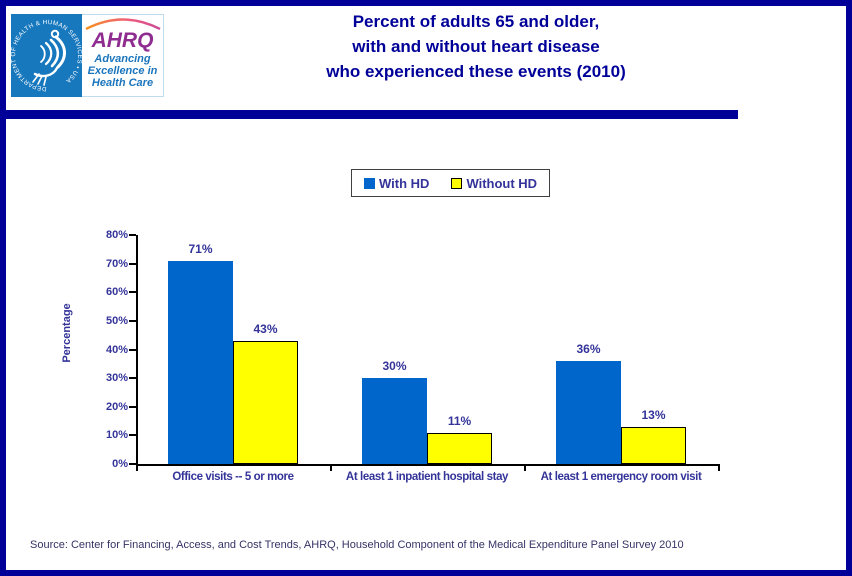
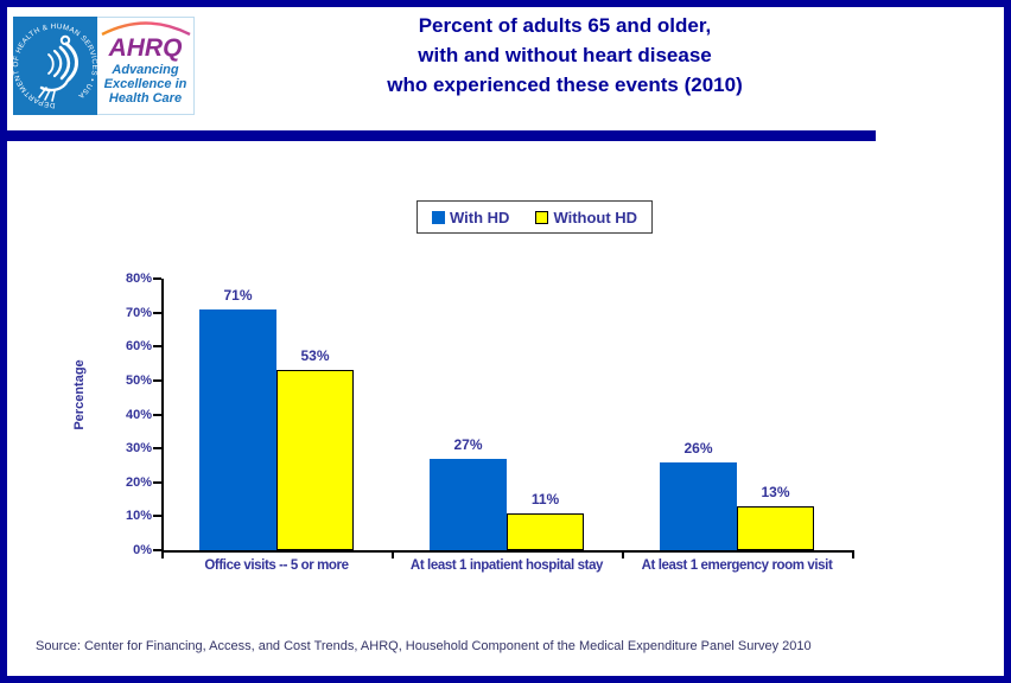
Without HD/Office visits -- 5 or more: 43% -> 53%
With HD/At least 1 inpatient hospital stay: 30% -> 27%
With HD/At least 1 emergency room visit: 36% -> 26%
